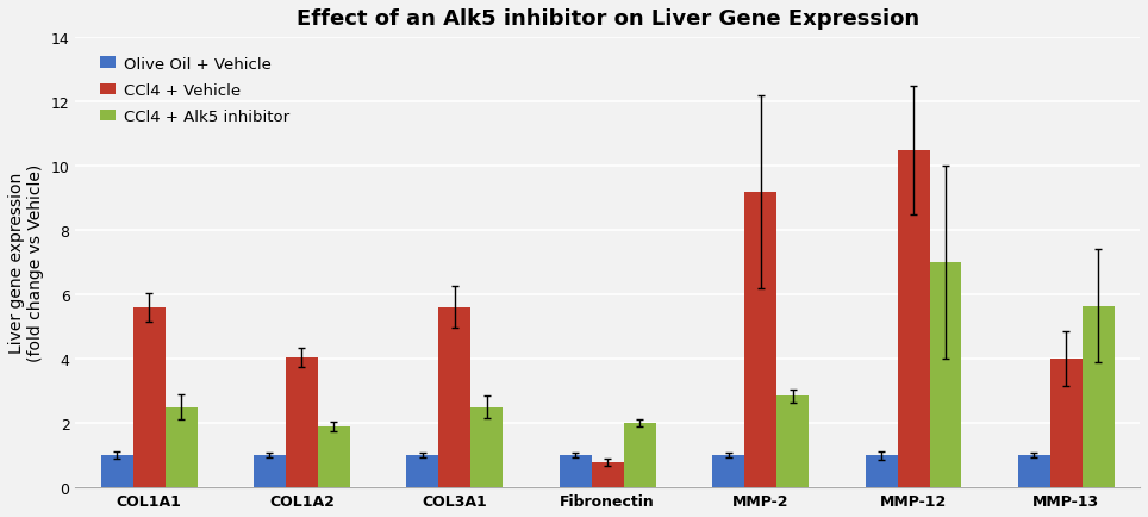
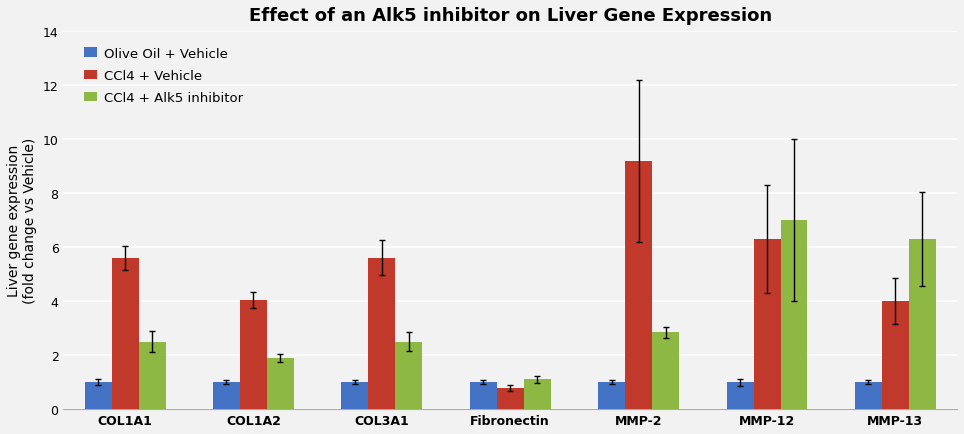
CCl4 + Alk5 inhibitor/Fibronectin: 2.00 -> 1.10
CCl4 + Vehicle/MMP-12: 10.50 -> 6.30
CCl4 + Alk5 inhibitor/MMP-13: 5.65 -> 6.30
